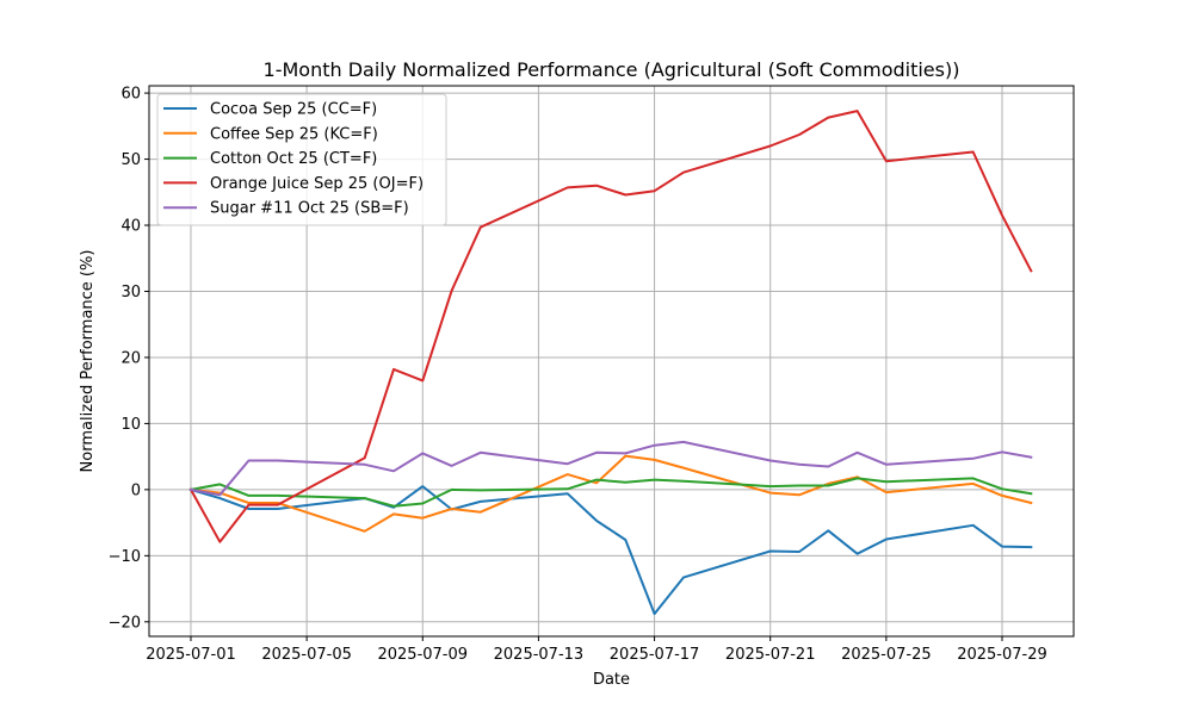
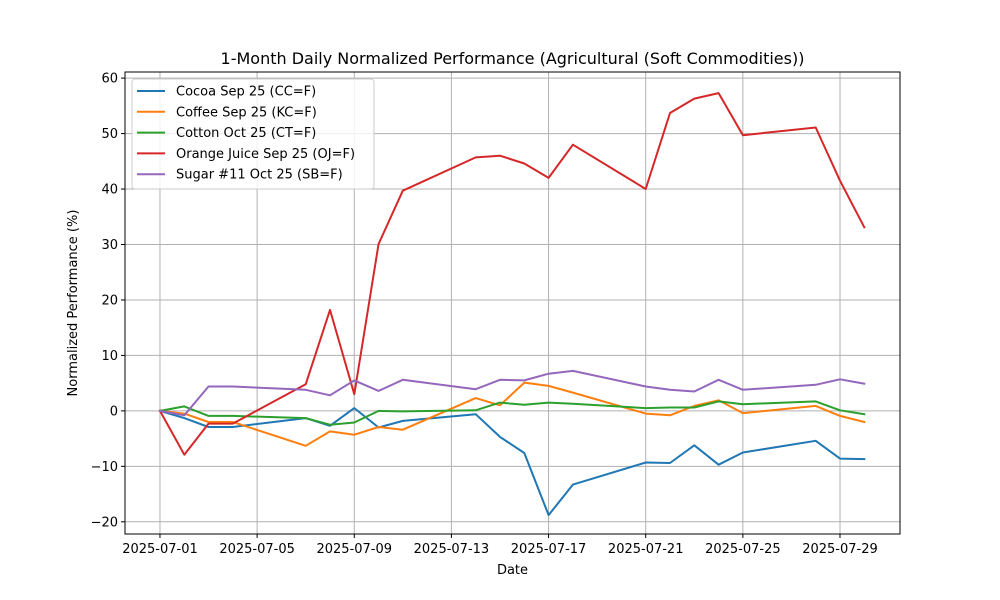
Orange Juice Sep 25 (OJ=F)/2025-07-09: 16 -> 3
Orange Juice Sep 25 (OJ=F)/2025-07-17: 45 -> 42
Orange Juice Sep 25 (OJ=F)/2025-07-21: 52 -> 40
